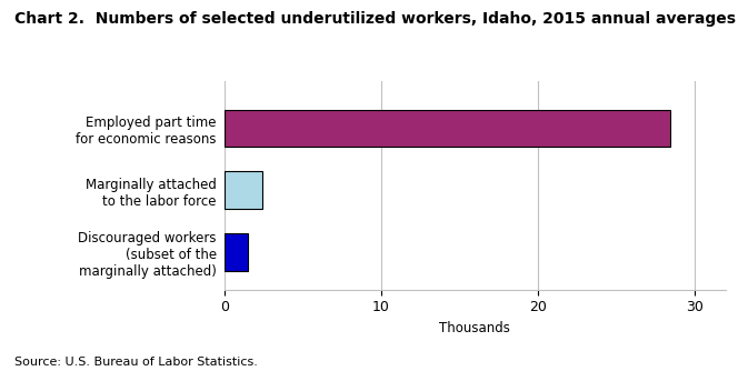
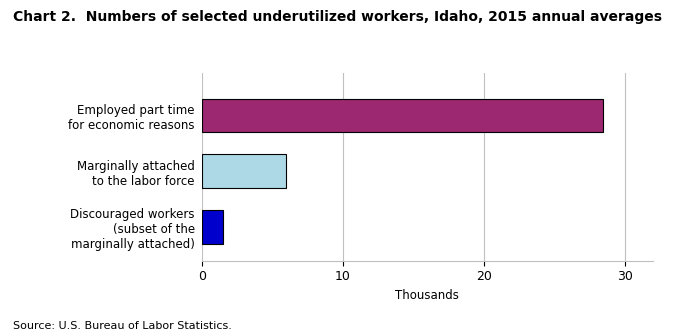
Marginally attached to the labor force: 2.4 -> 6.0
